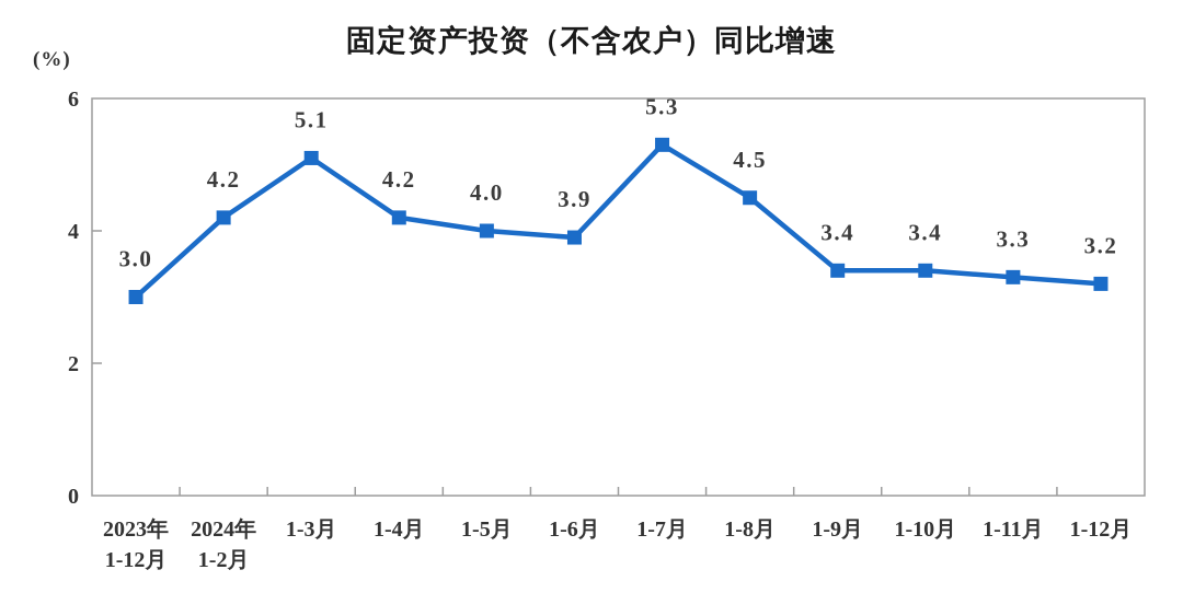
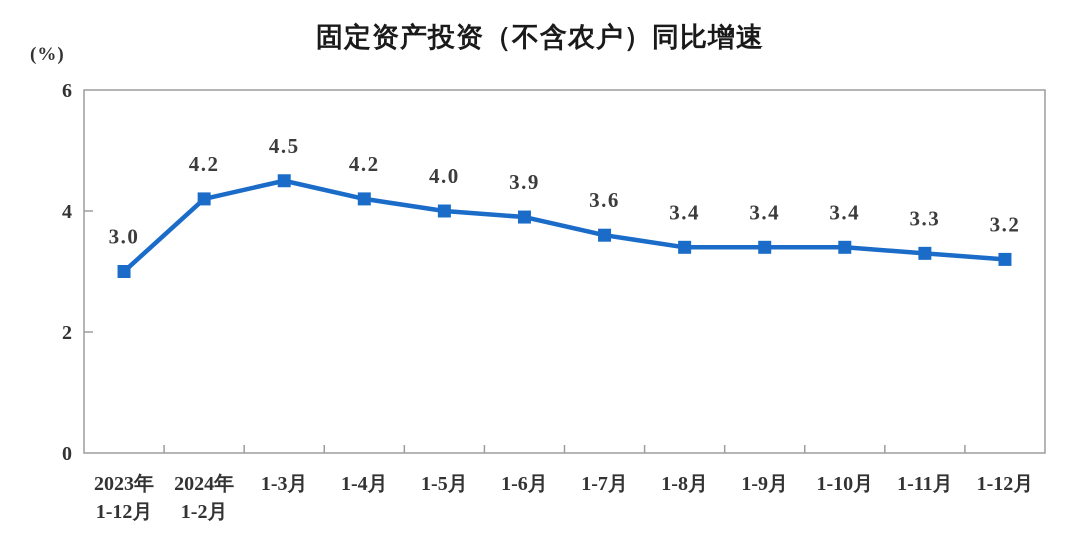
1-3月: 5.1 -> 4.5
1-7月: 5.3 -> 3.6
1-8月: 4.5 -> 3.4
